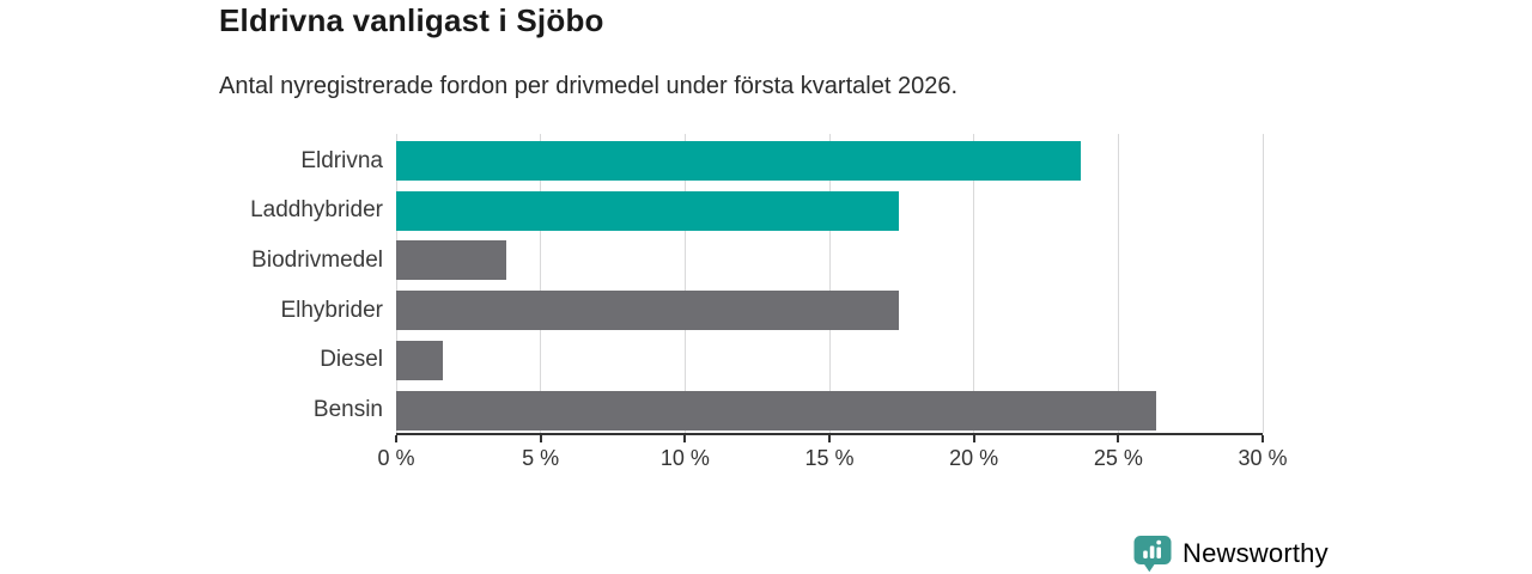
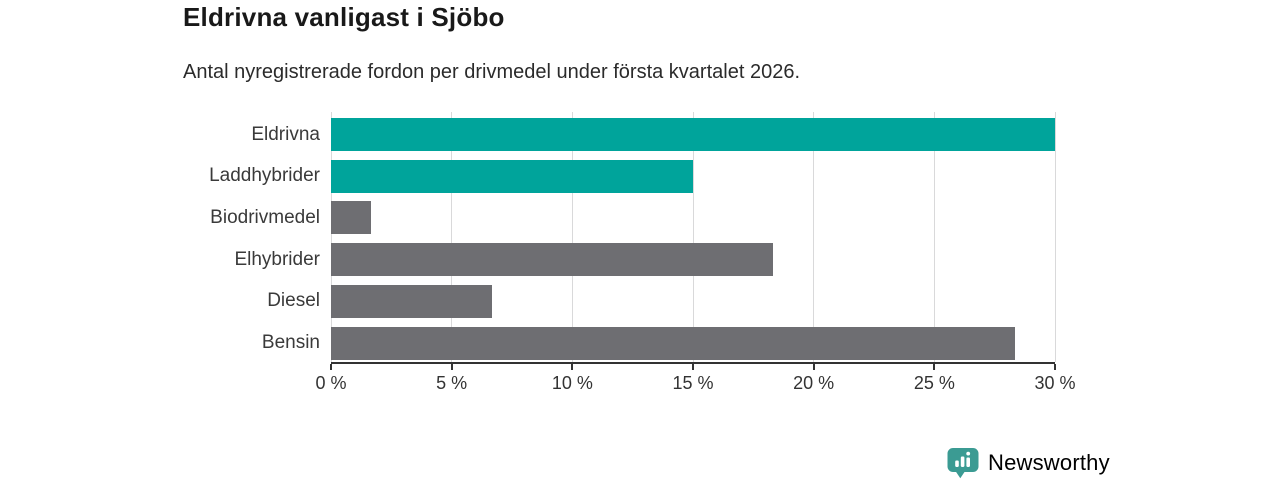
Eldrivna: 23.7% -> 30.0%
Laddhybrider: 17.4% -> 15.0%
Biodrivmedel: 3.8% -> 1.7%
Elhybrider: 17.4% -> 18.3%
Diesel: 1.6% -> 6.7%
Bensin: 26.3% -> 28.3%
